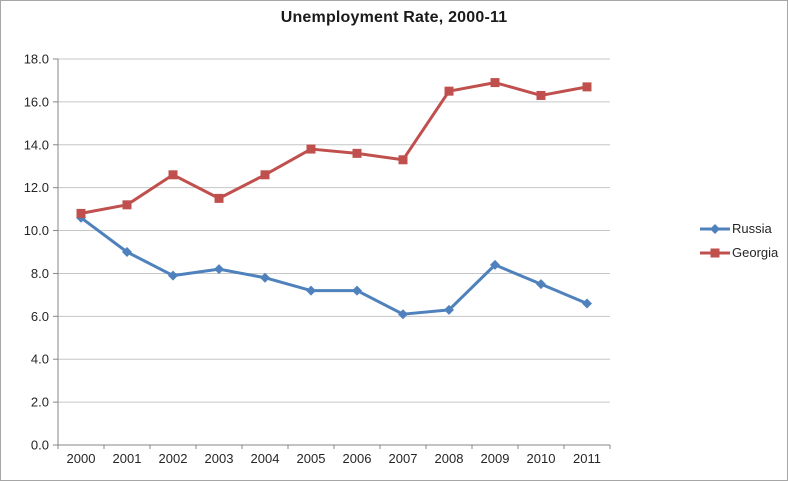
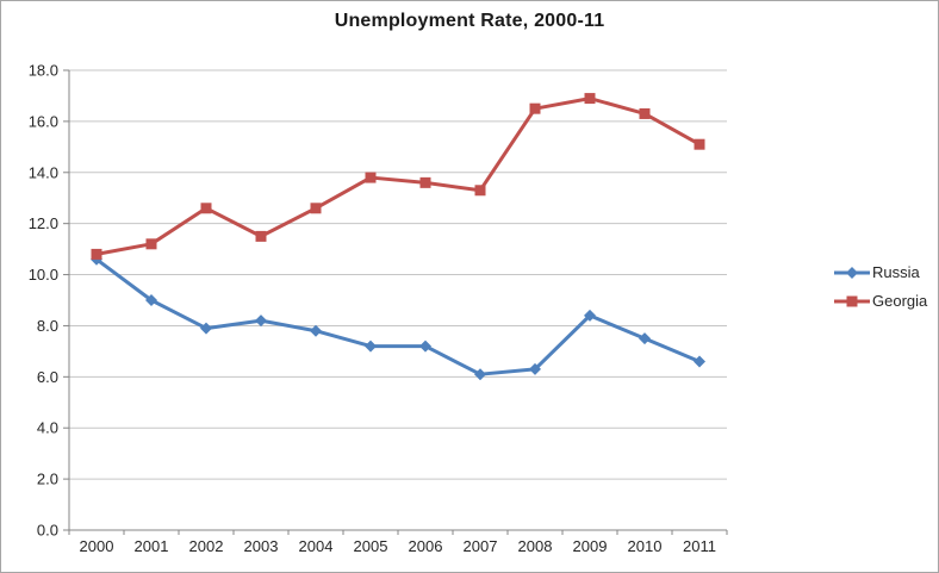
Georgia/2011: 16.7 -> 15.1
